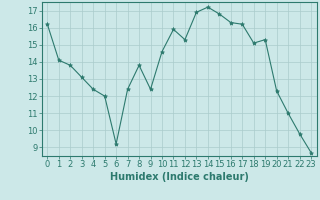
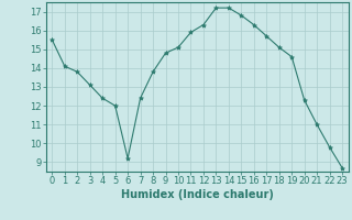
0: 16.2 -> 15.5
9: 12.4 -> 14.8
10: 14.6 -> 15.1
12: 15.3 -> 16.3
13: 16.9 -> 17.2
17: 16.2 -> 15.7
19: 15.3 -> 14.6
